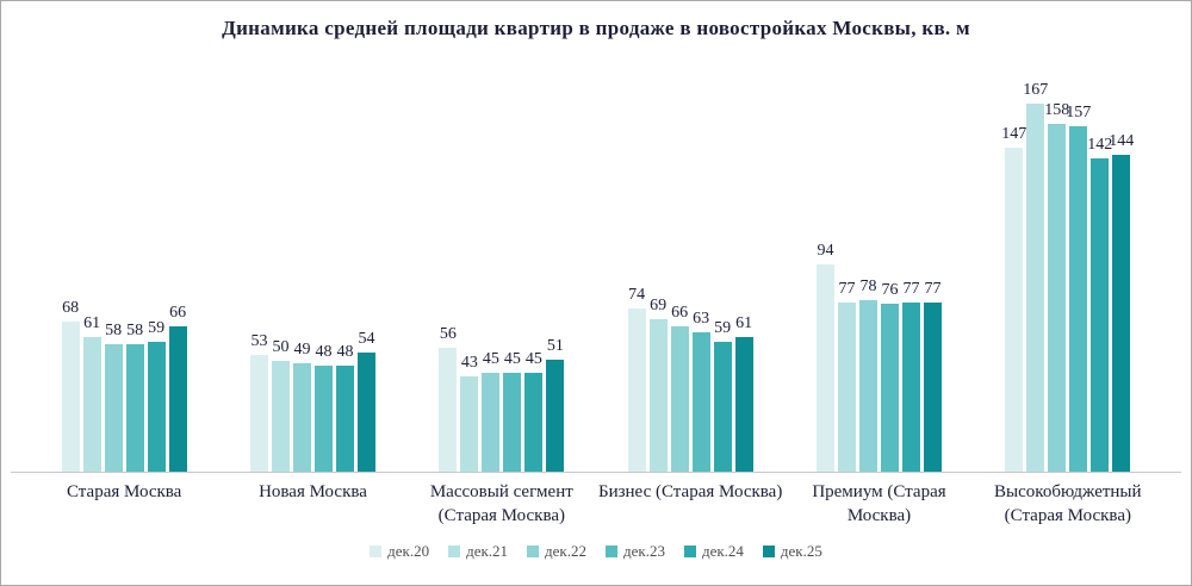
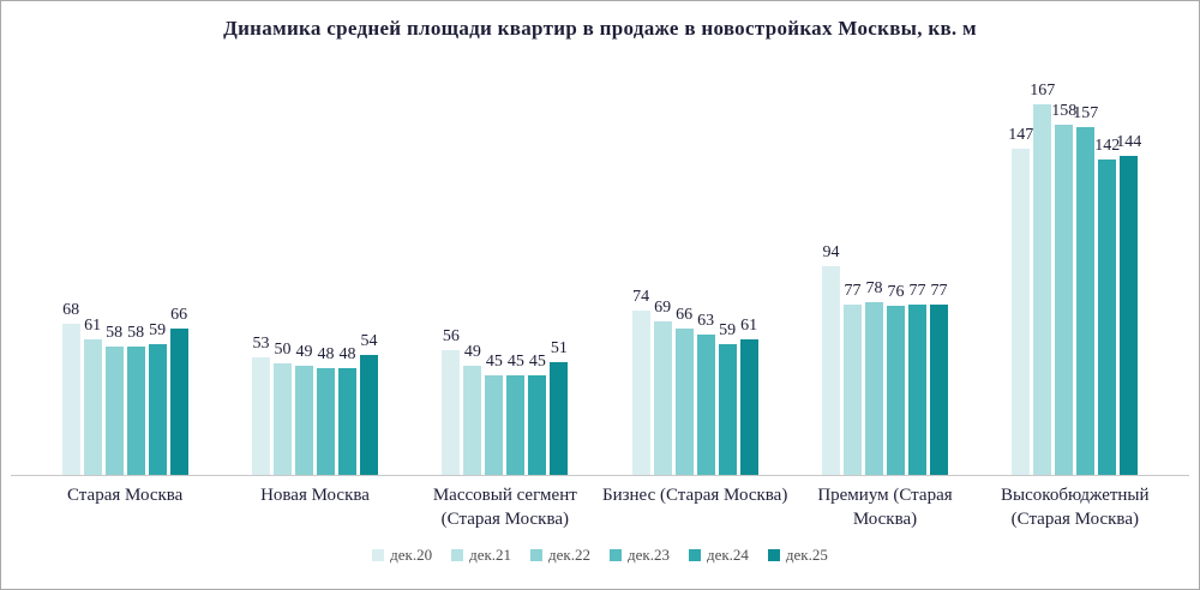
дек.21/Массовый сегмент (Старая Москва): 43 -> 49
